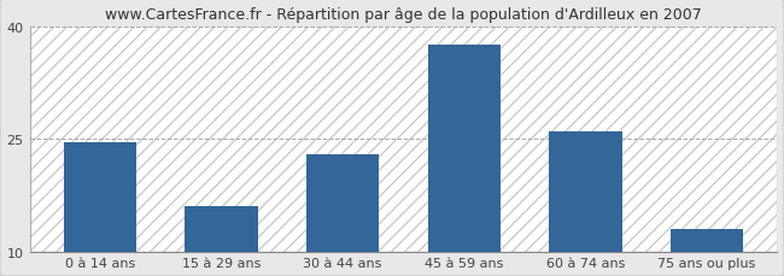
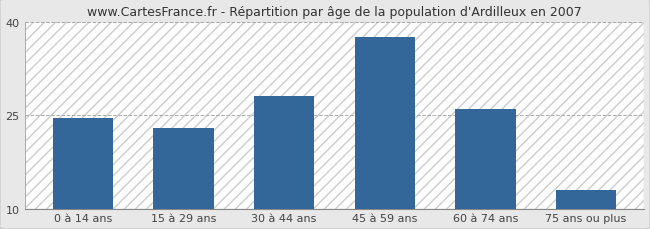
15 à 29 ans: 16.0 -> 23.0
30 à 44 ans: 23.0 -> 28.0
